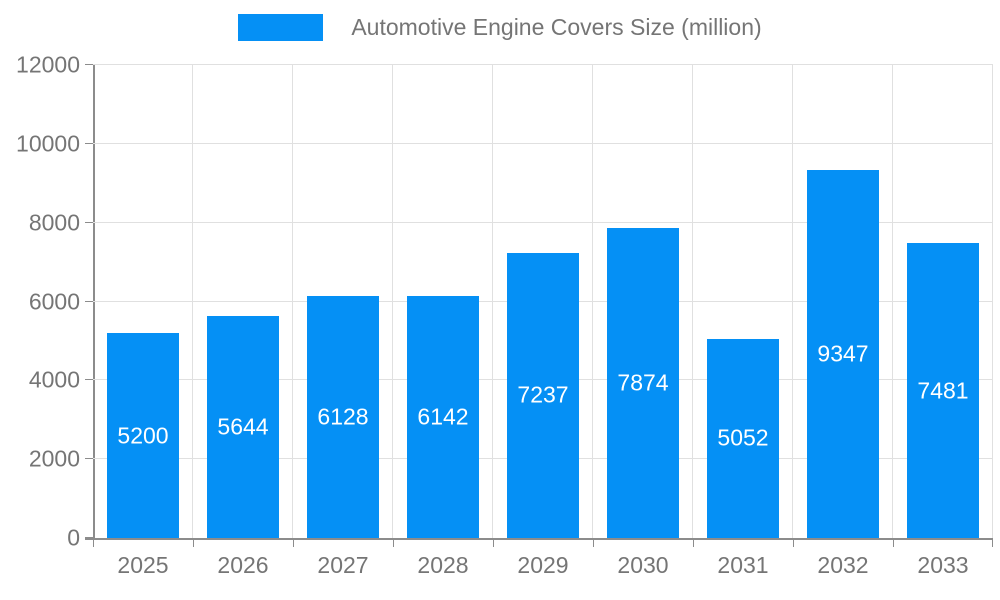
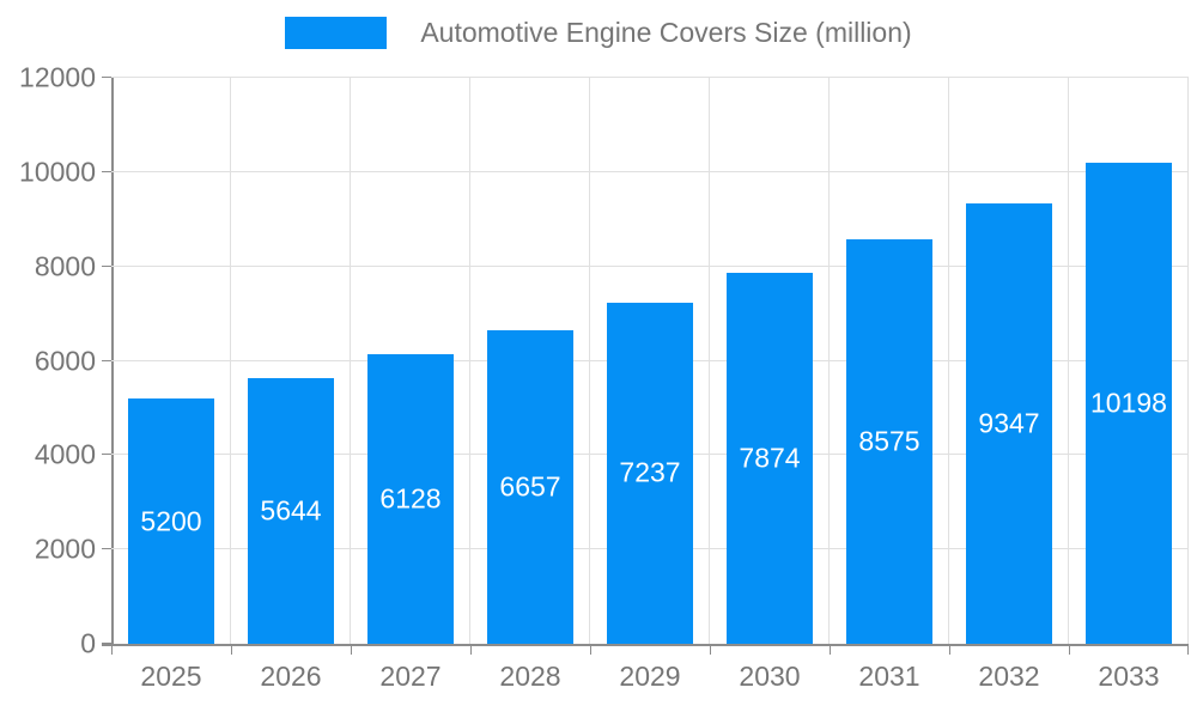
2028: 6142 -> 6657
2031: 5052 -> 8575
2033: 7481 -> 10198
